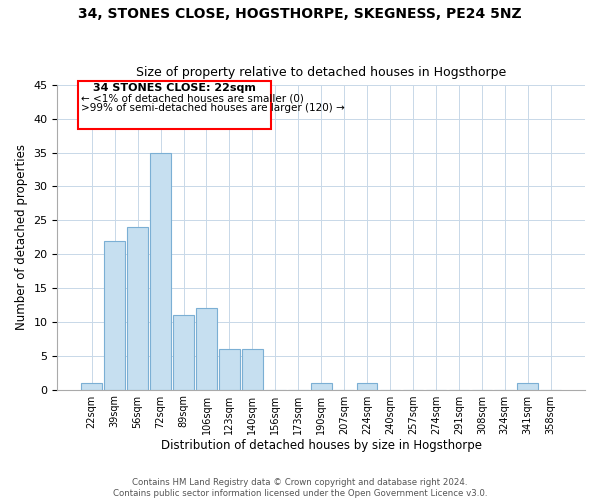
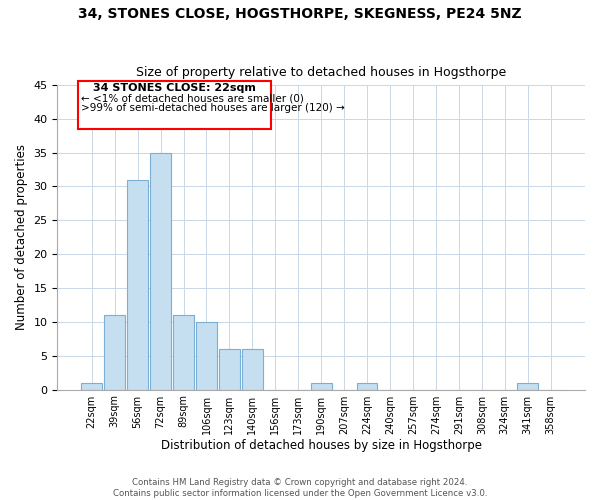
39sqm: 22 -> 11
56sqm: 24 -> 31
106sqm: 12 -> 10
